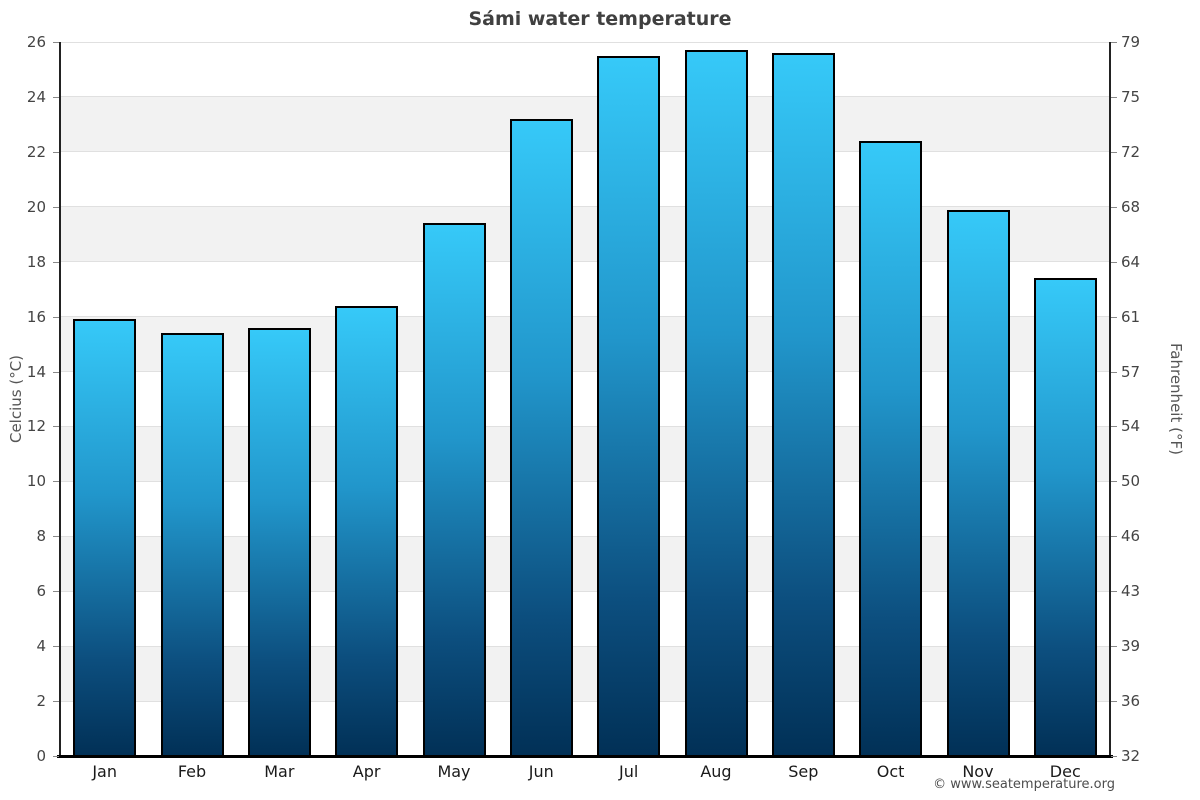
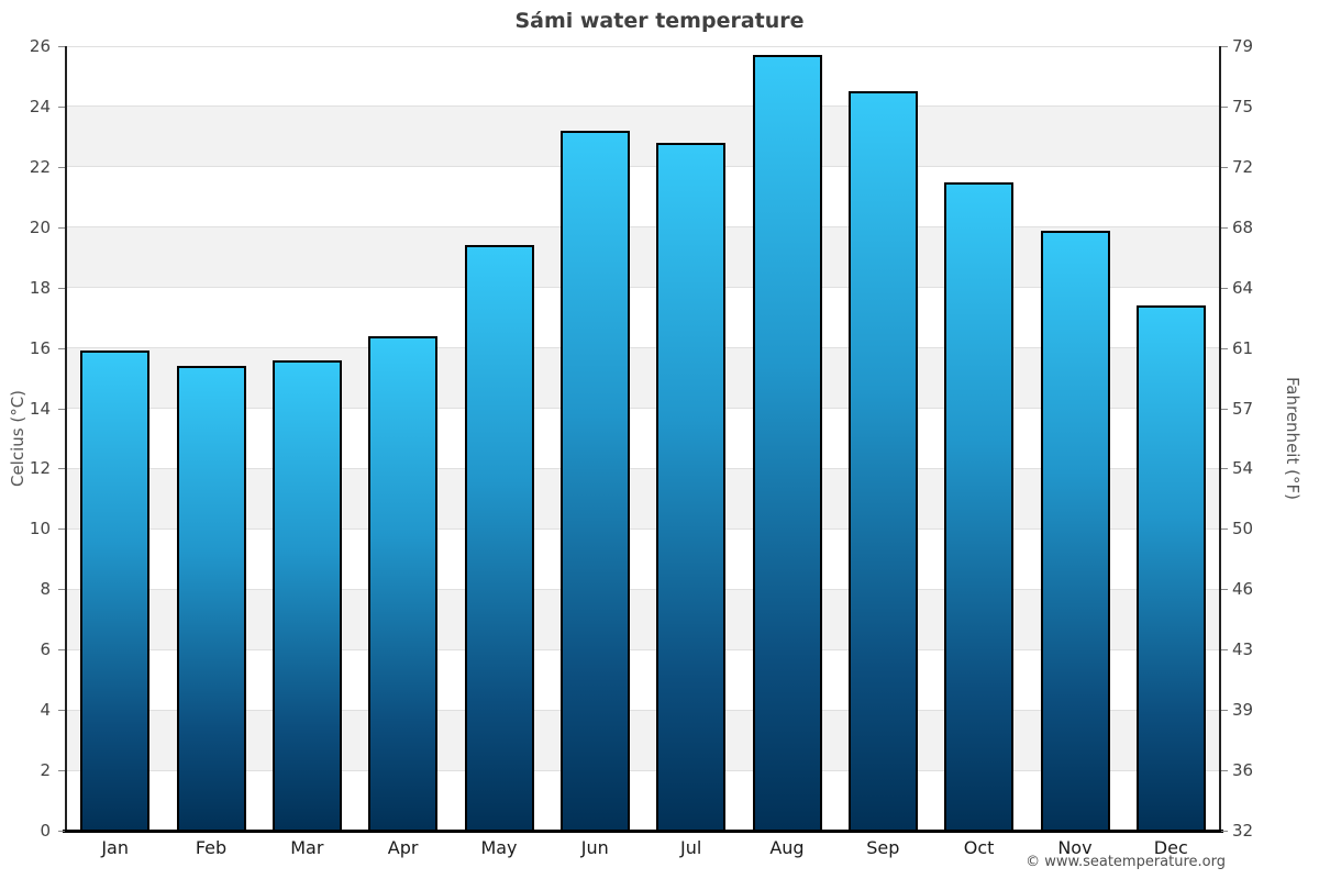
Jul: 25.5 -> 22.8
Sep: 25.6 -> 24.5
Oct: 22.4 -> 21.5
